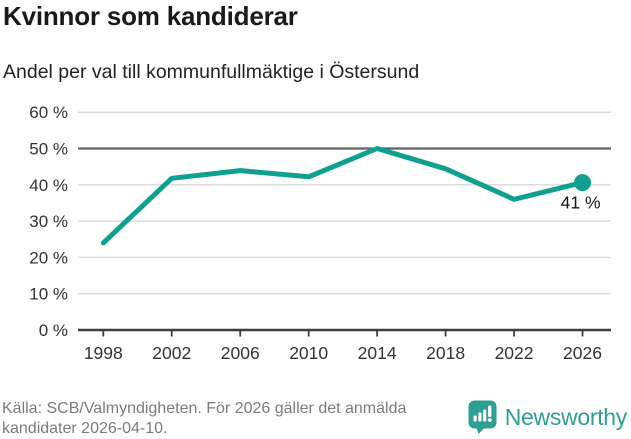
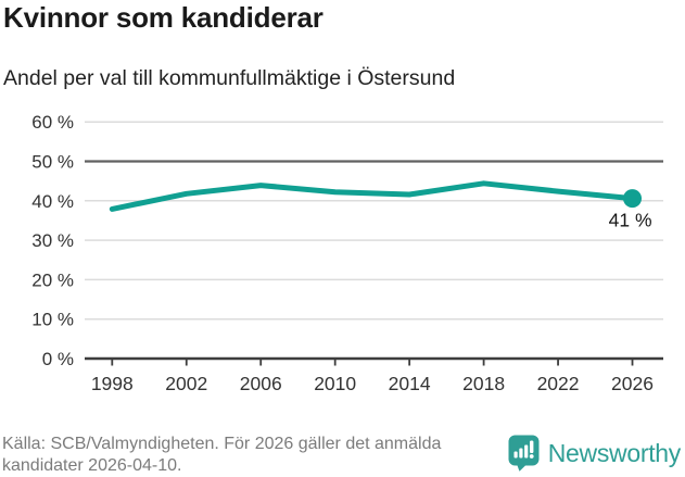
1998: 24% -> 38%
2014: 50% -> 42%
2022: 36% -> 42%
